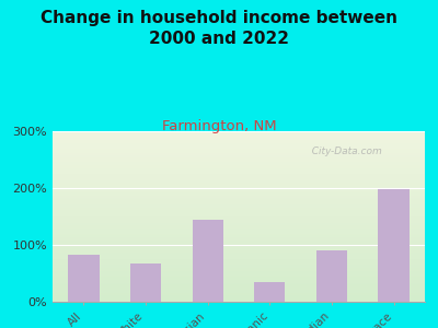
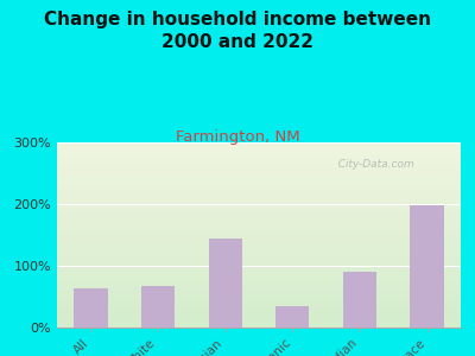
All: 82% -> 63%
